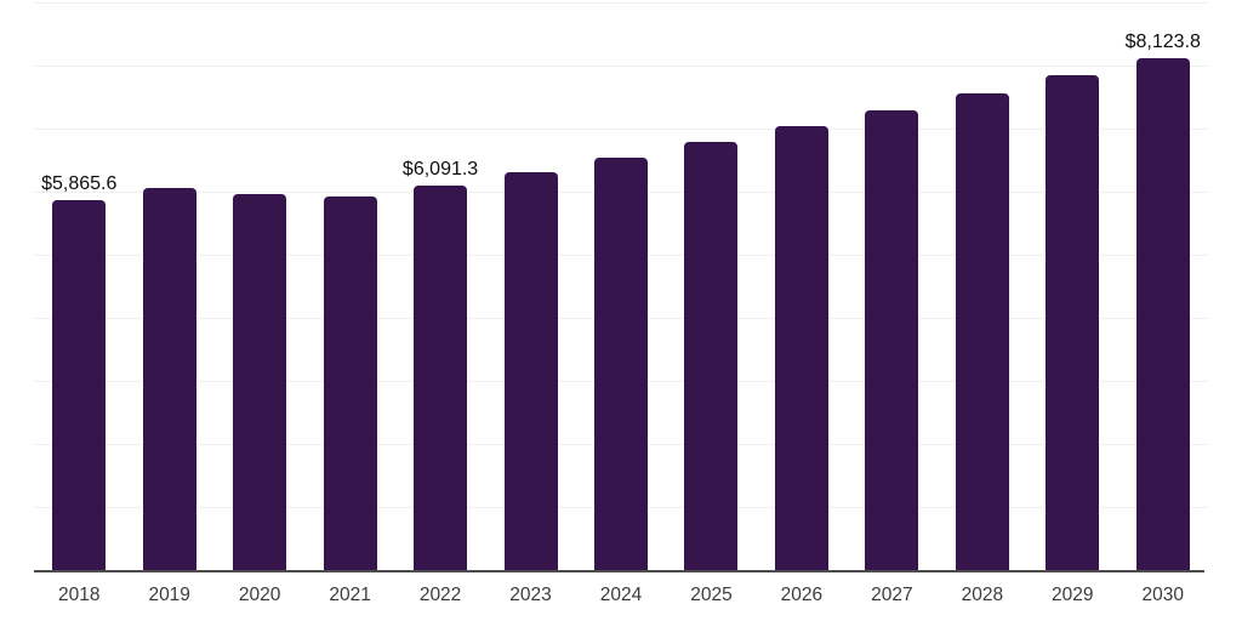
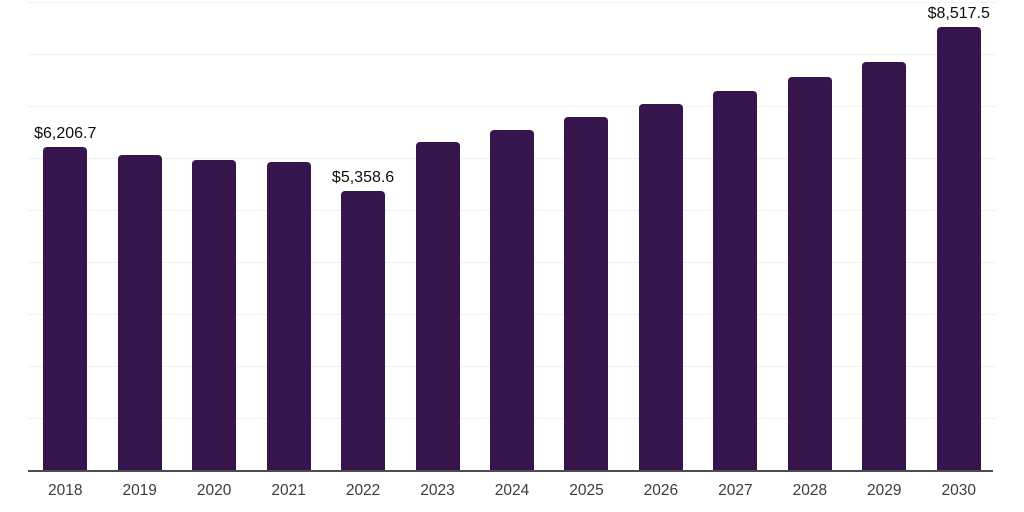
2018: $5,865.6 -> $6,206.7
2022: $6,091.3 -> $5,358.6
2030: $8,123.8 -> $8,517.5
